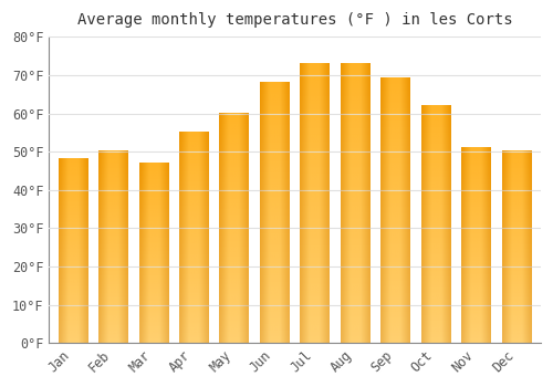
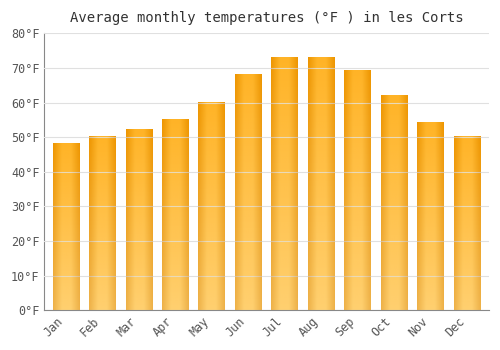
Mar: 47°F -> 52°F
Nov: 51°F -> 54°F
